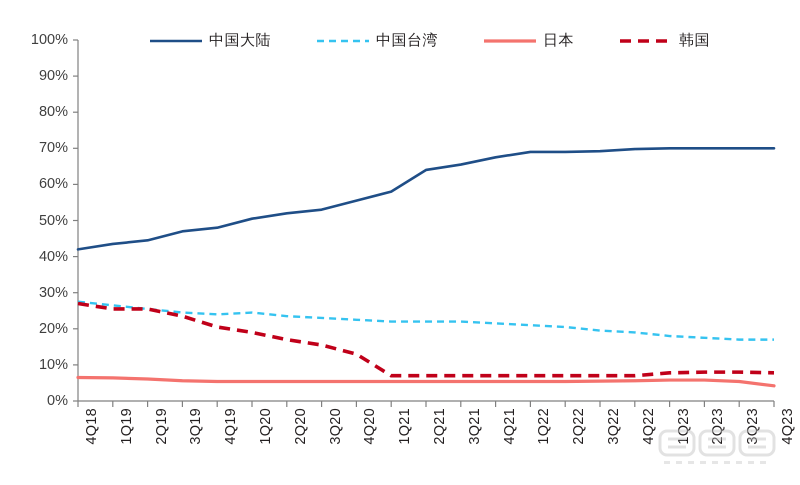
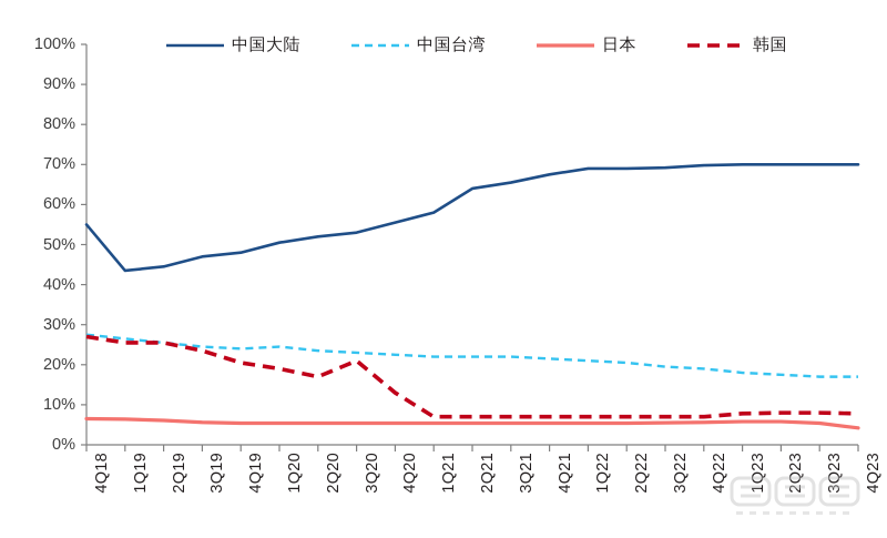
中国大陆/4Q18: 42% -> 55%
韩国/3Q20: 16% -> 21%
